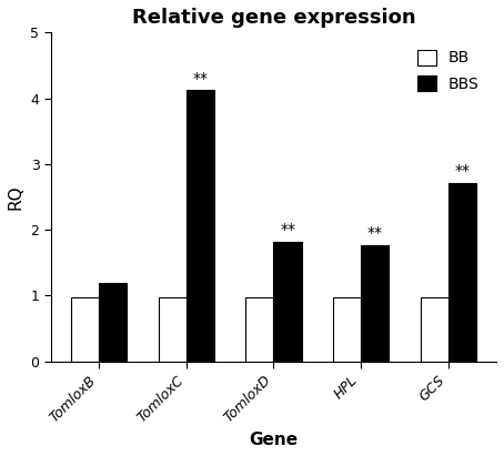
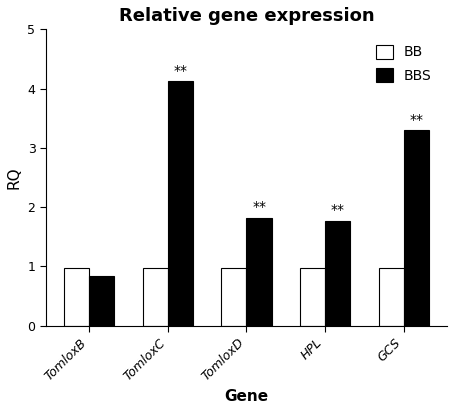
BBS/TomloxB: 1.20 -> 0.84
BBS/GCS: 2.71 -> 3.30
